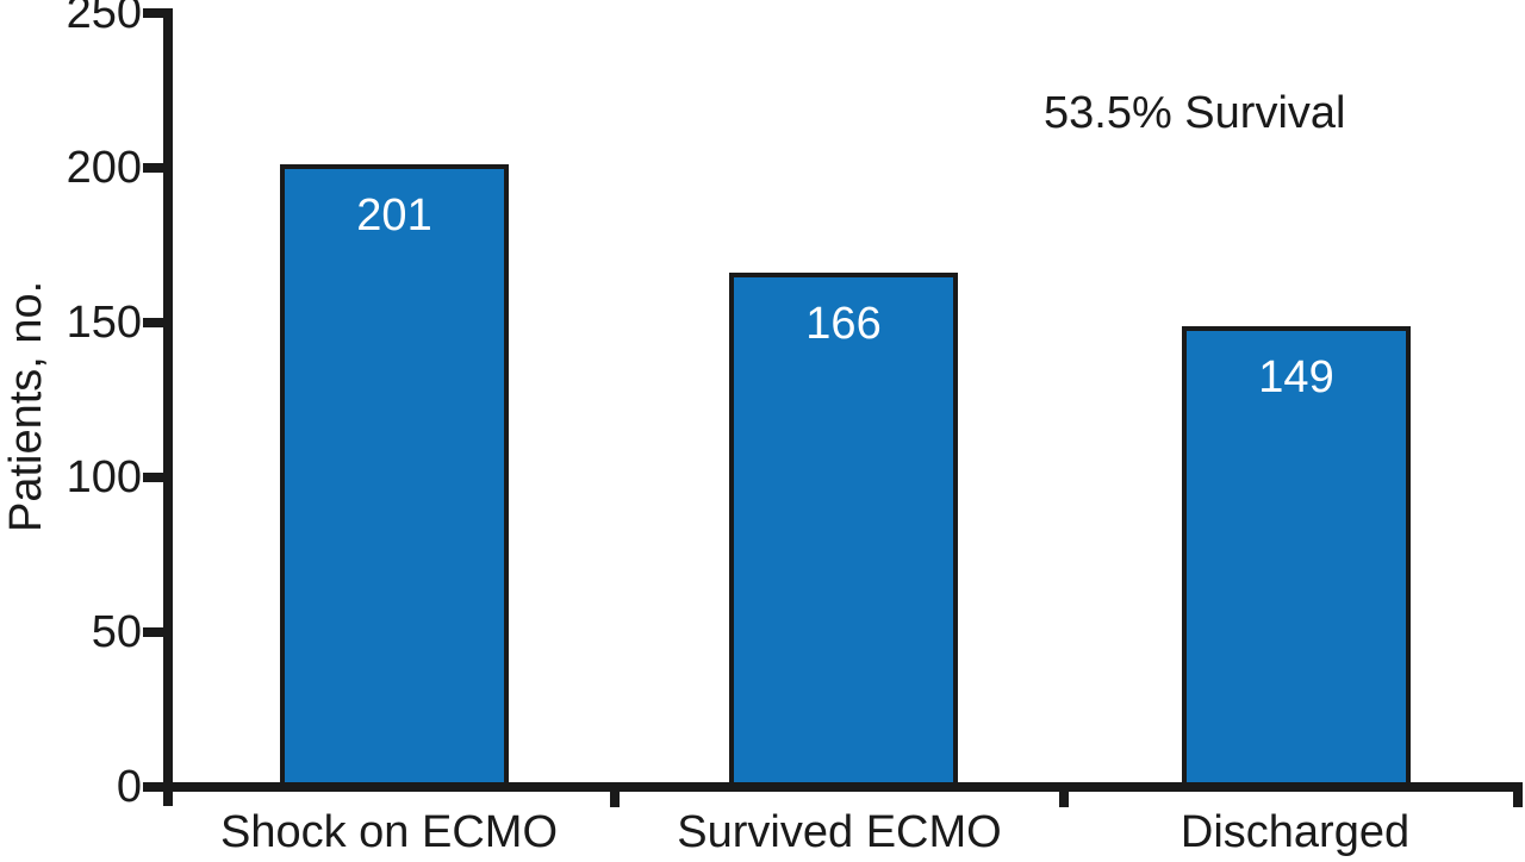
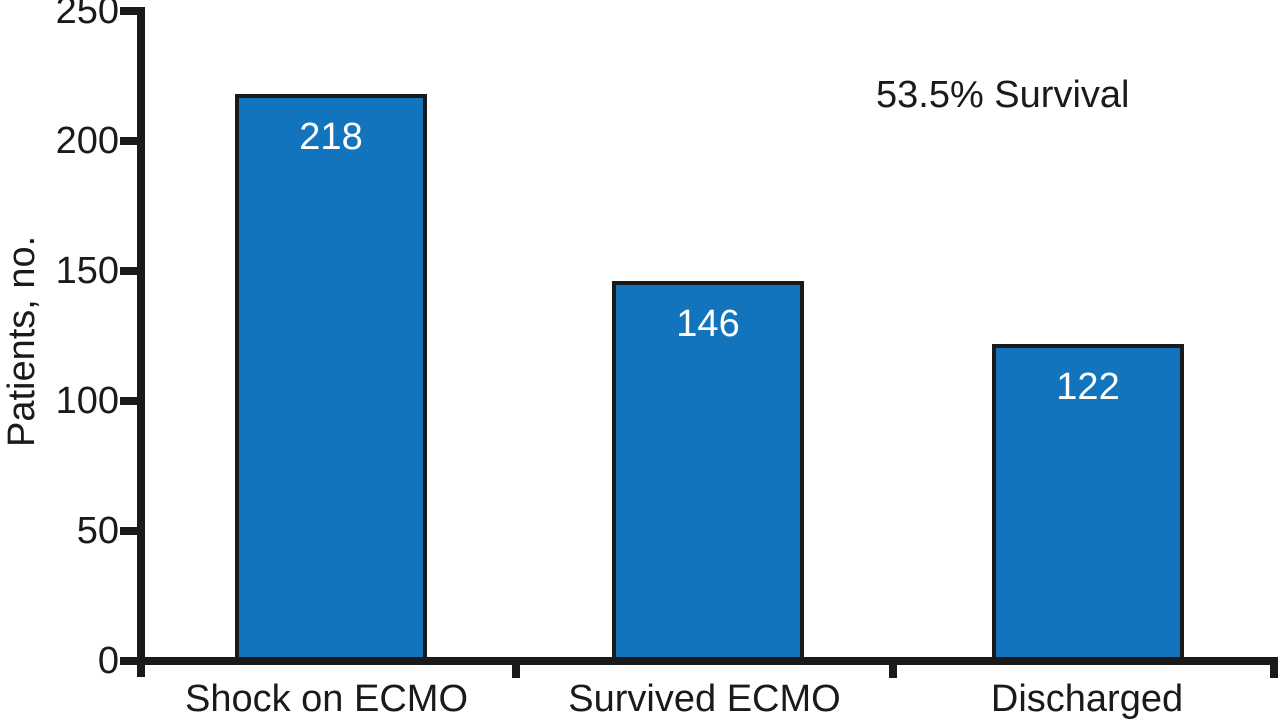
Shock on ECMO: 201 -> 218
Survived ECMO: 166 -> 146
Discharged: 149 -> 122
